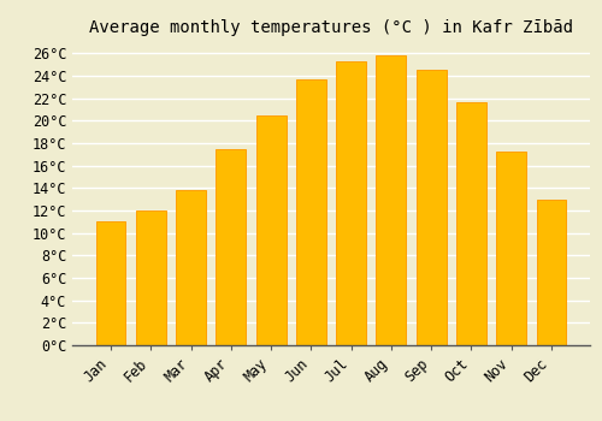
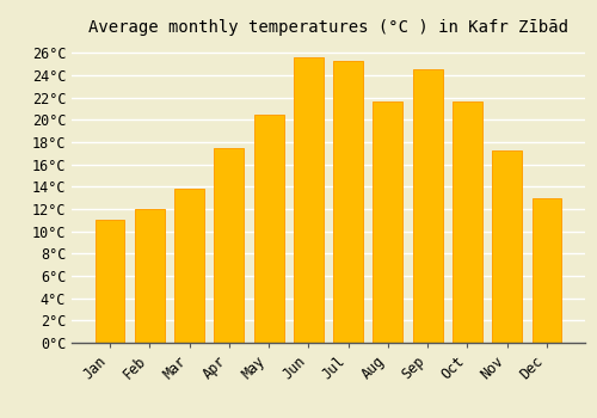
Jun: 23.7°C -> 25.6°C
Aug: 25.8°C -> 21.6°C
